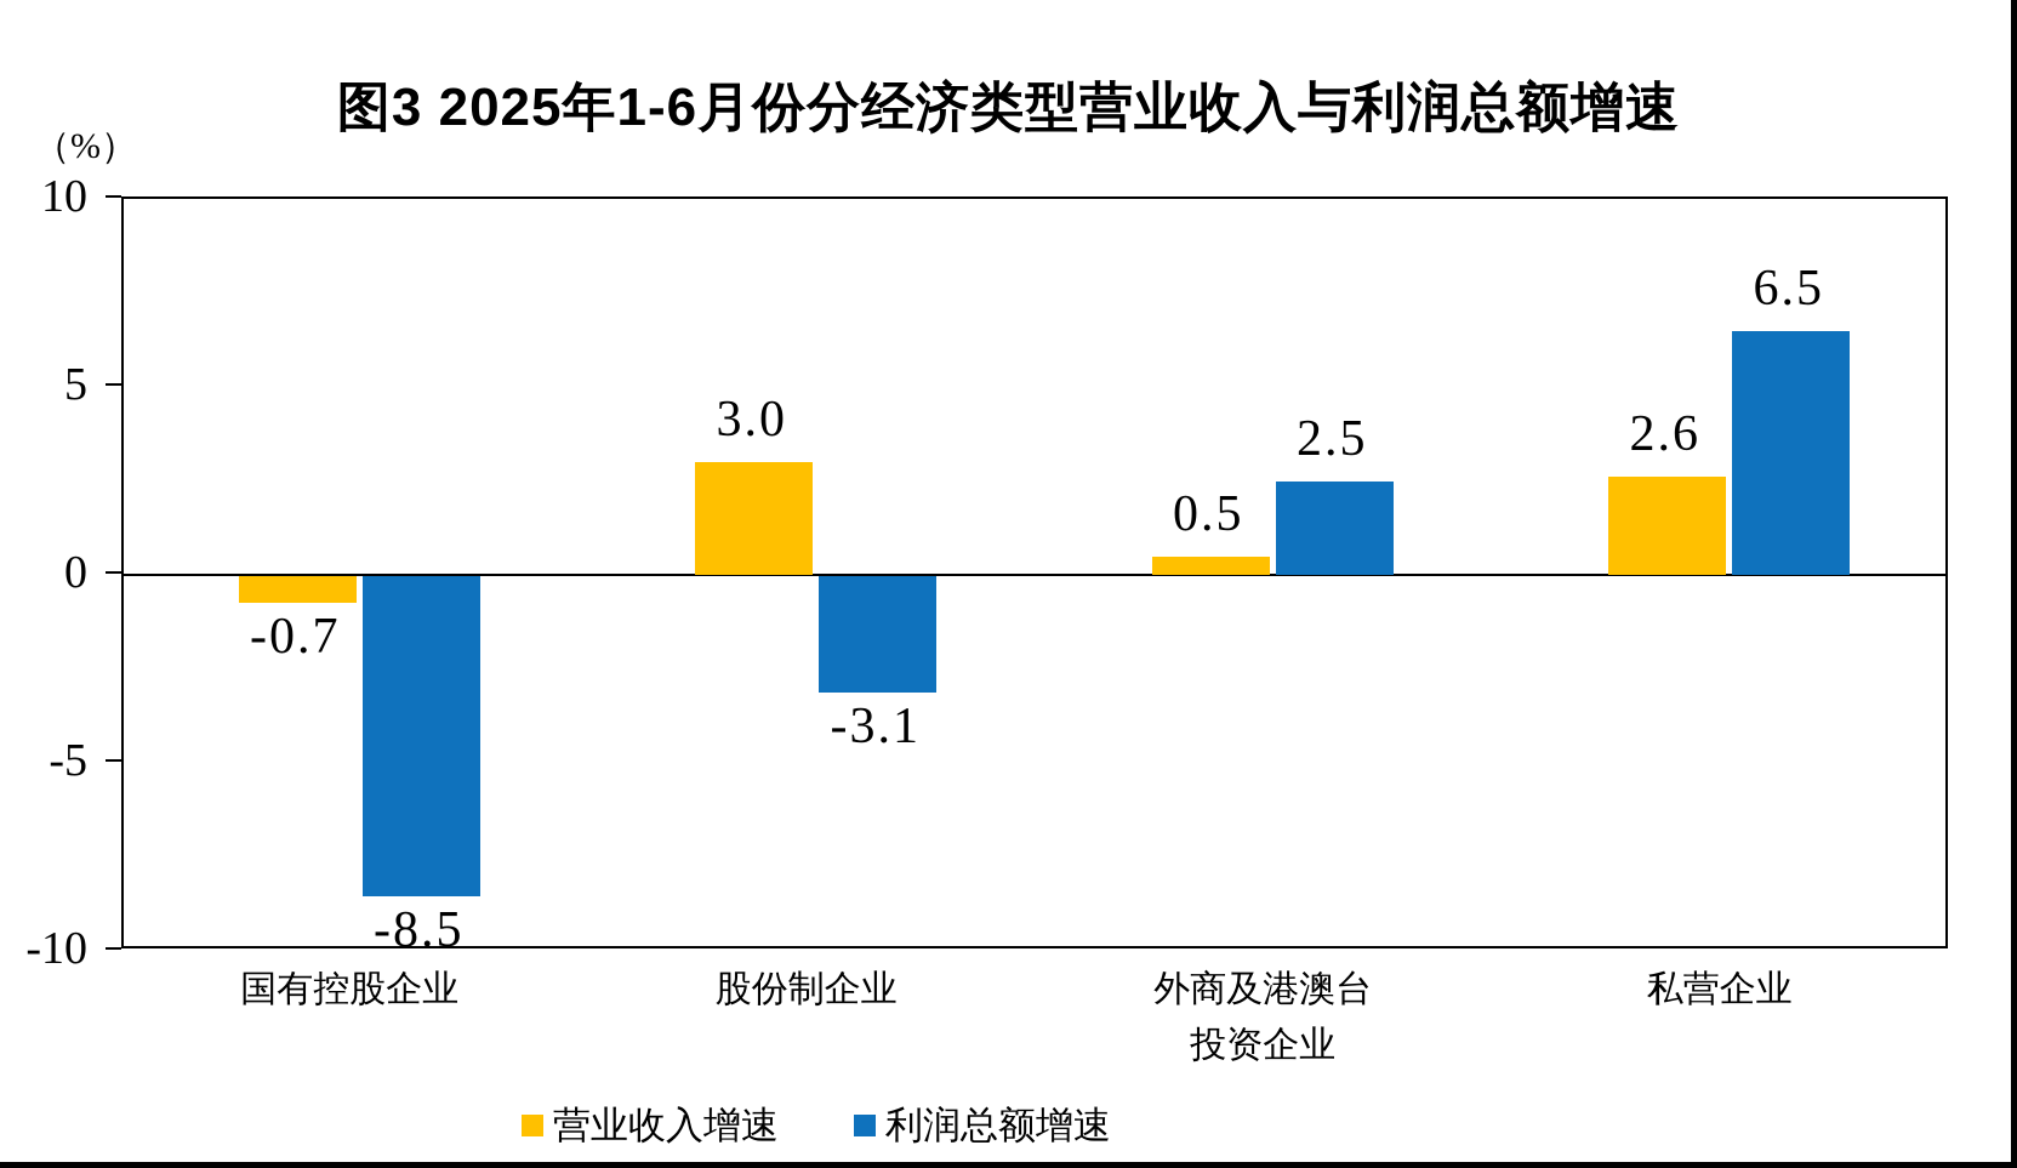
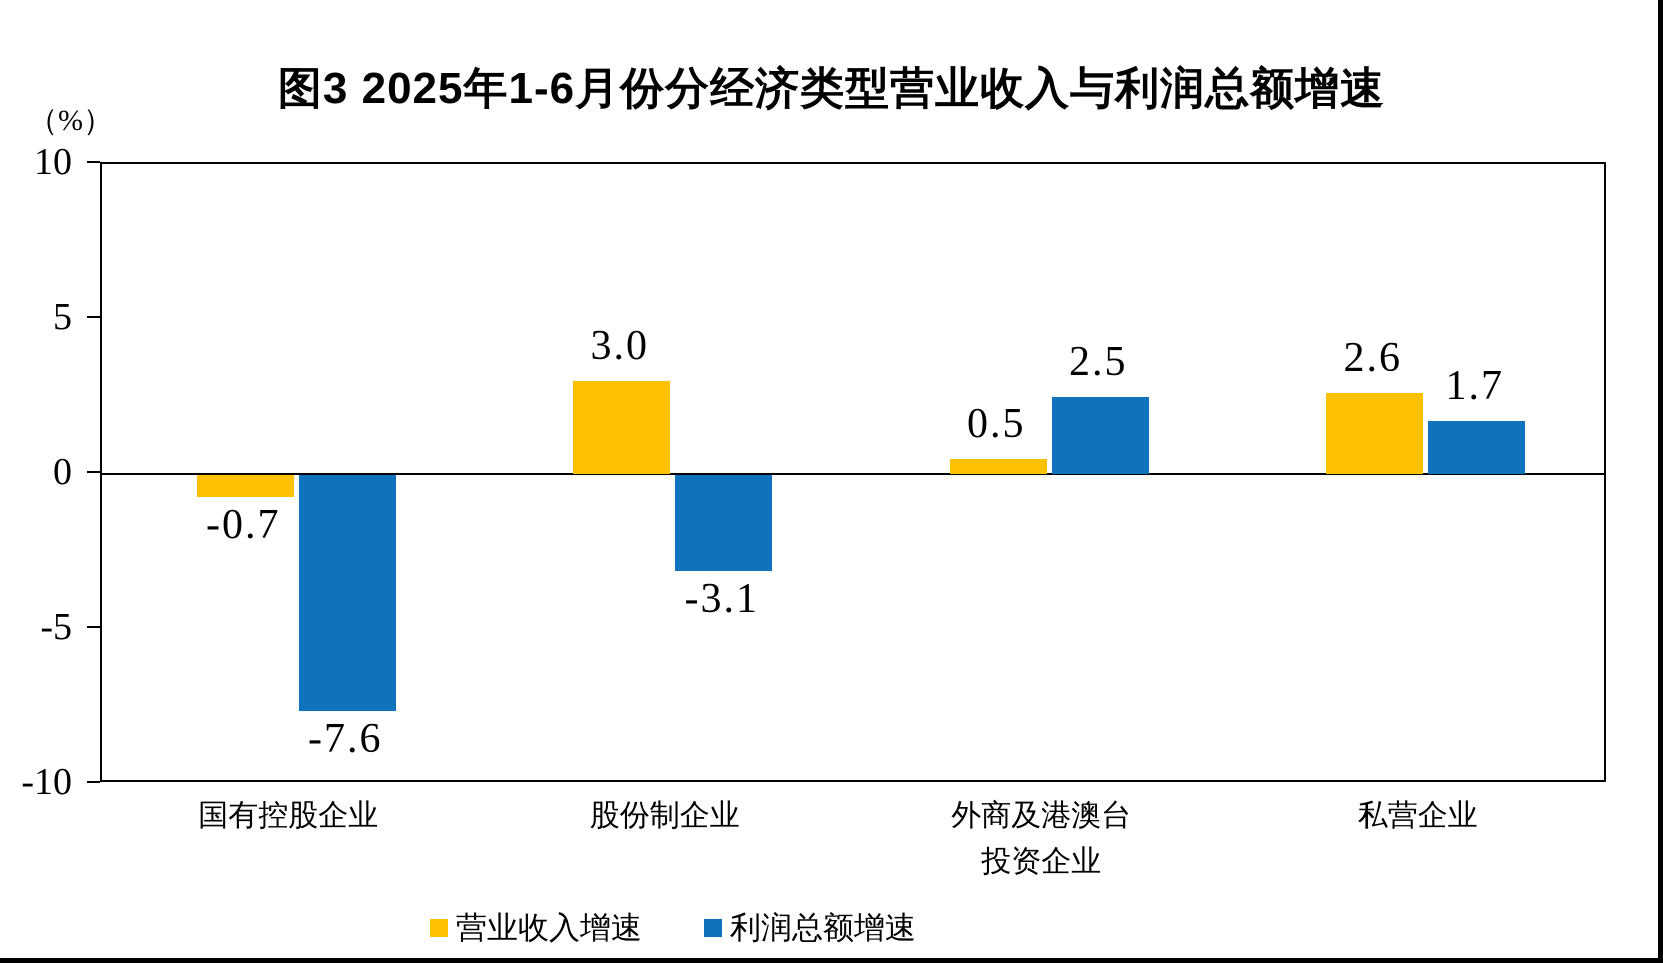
利润总额增速/国有控股企业: -8.5 -> -7.6
利润总额增速/私营企业: 6.5 -> 1.7
